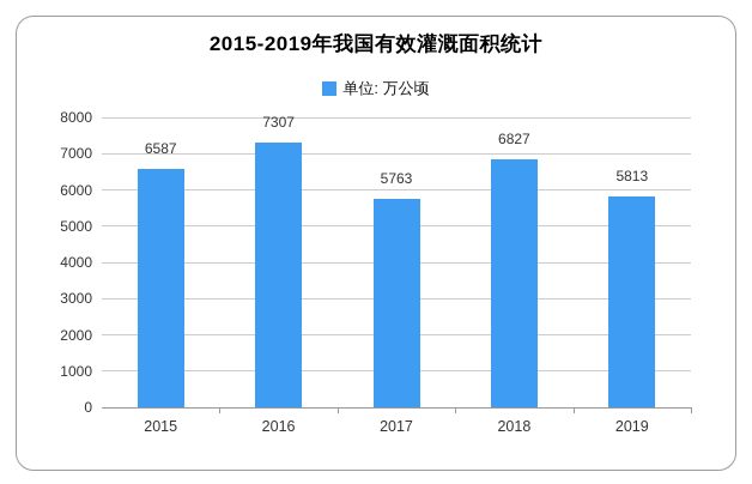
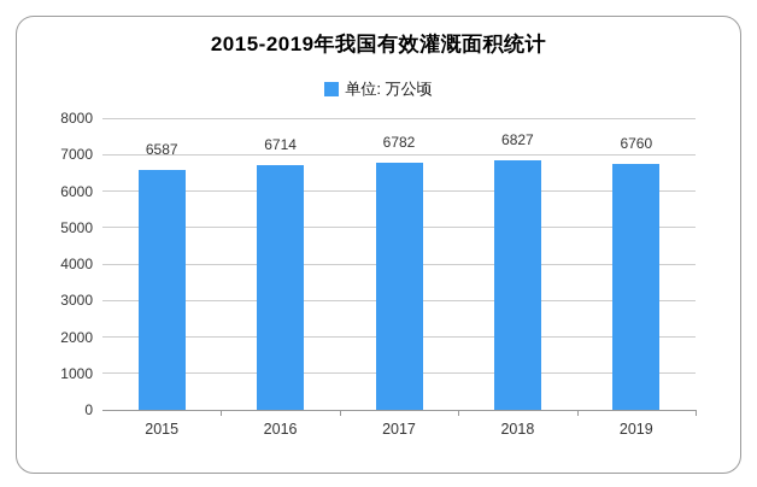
2016: 7307 -> 6714
2017: 5763 -> 6782
2019: 5813 -> 6760
